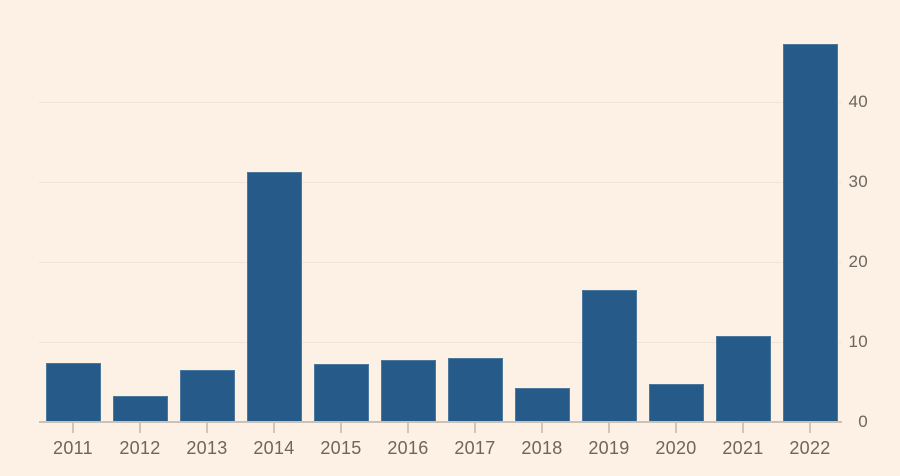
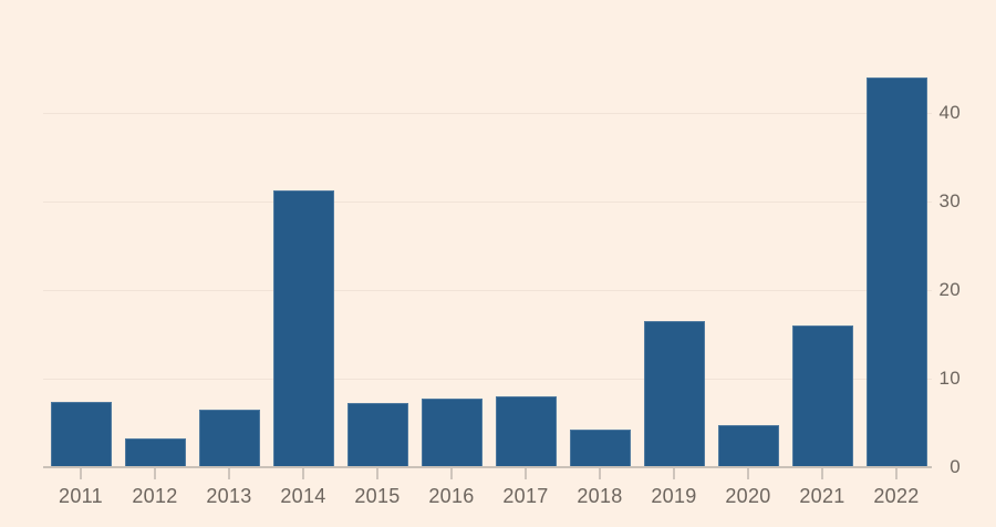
2021: 11 -> 16
2022: 47 -> 44
